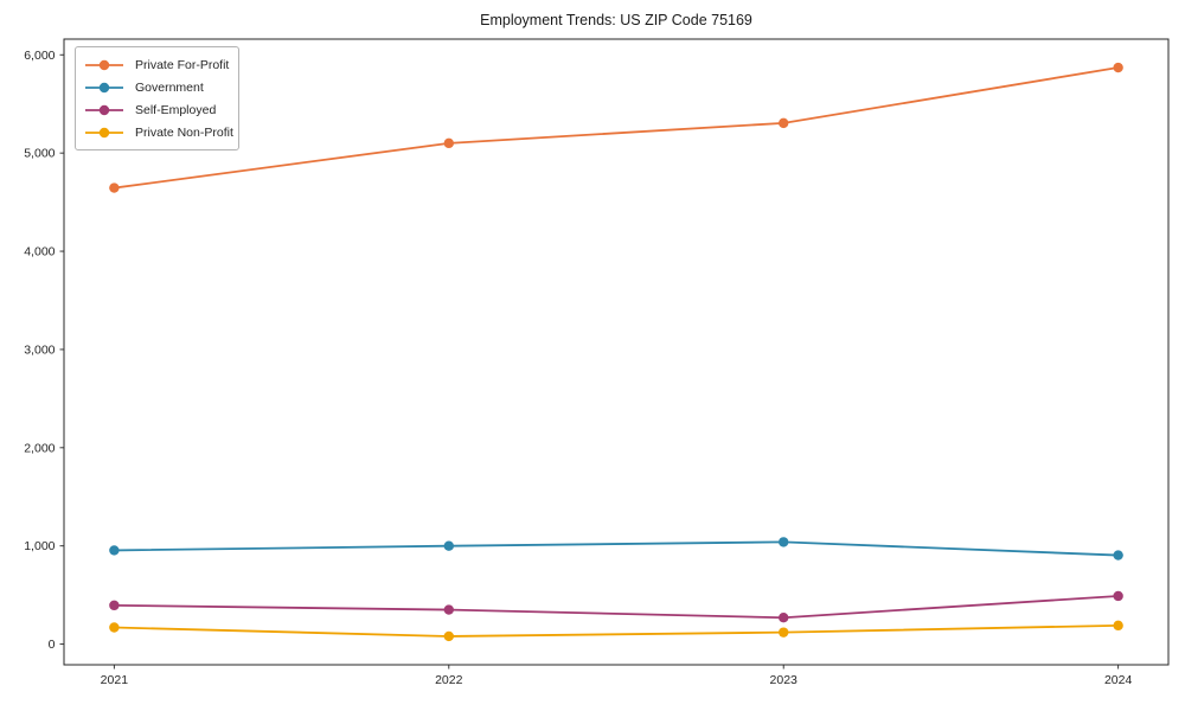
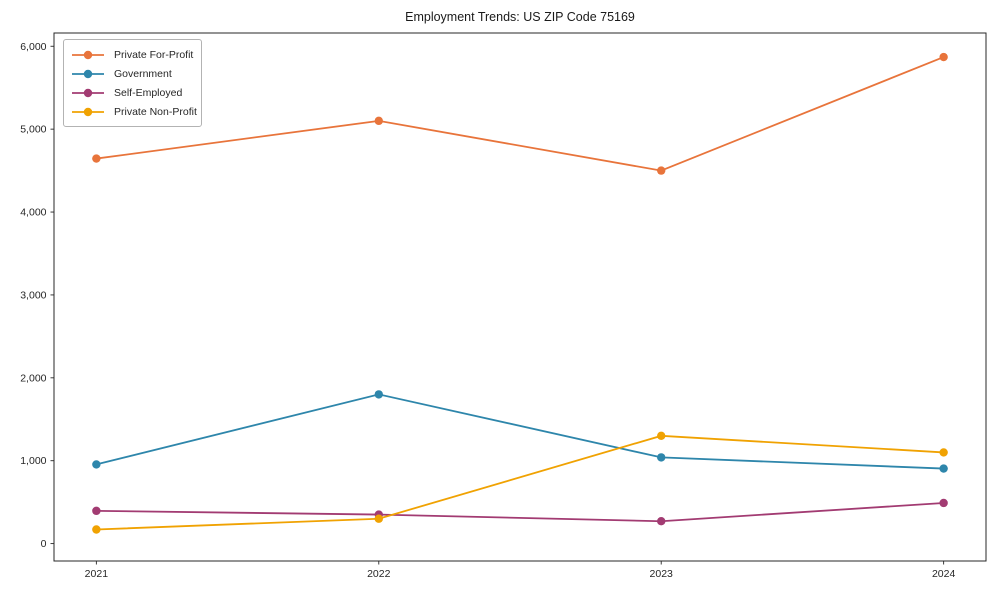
Government/2022: 1000 -> 1800
Private Non-Profit/2022: 100 -> 300
Private For-Profit/2023: 5300 -> 4500
Private Non-Profit/2023: 100 -> 1300
Private Non-Profit/2024: 200 -> 1100
